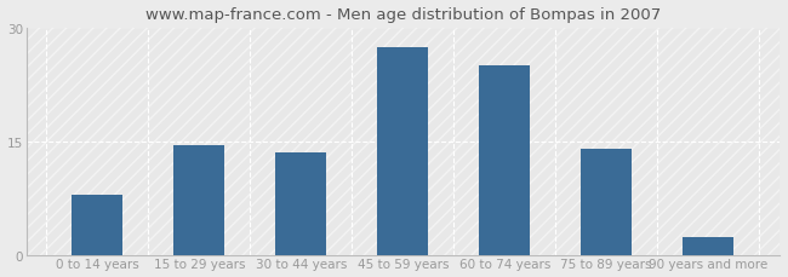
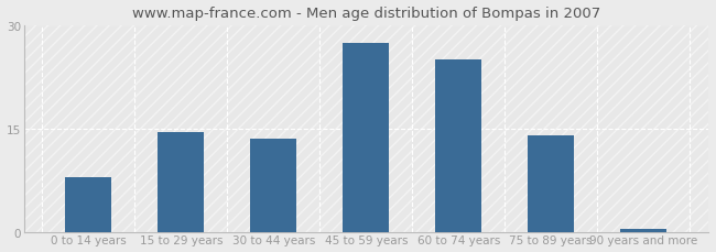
90 years and more: 2.4 -> 0.4
